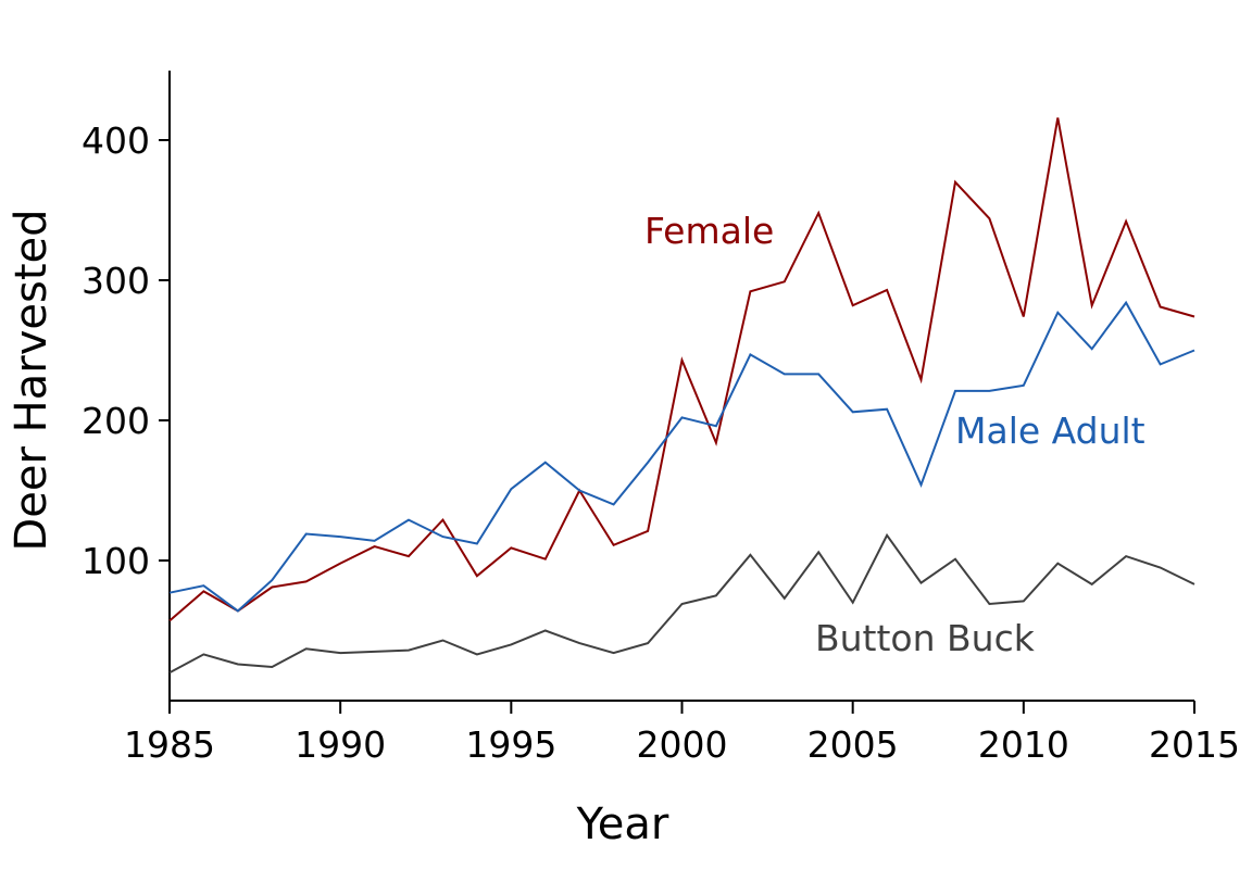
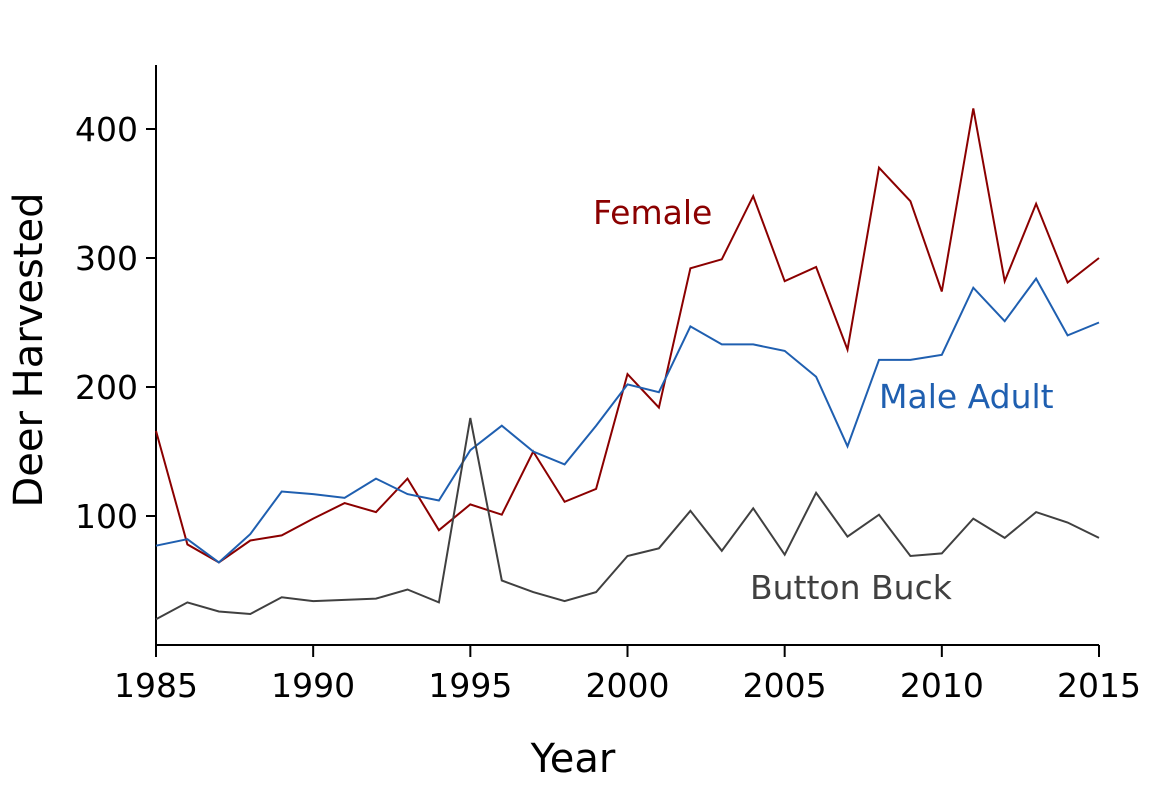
Female/1985: 57 -> 166
Button Buck/1995: 40 -> 176
Female/2000: 243 -> 210
Male Adult/2005: 206 -> 228
Female/2015: 274 -> 300
